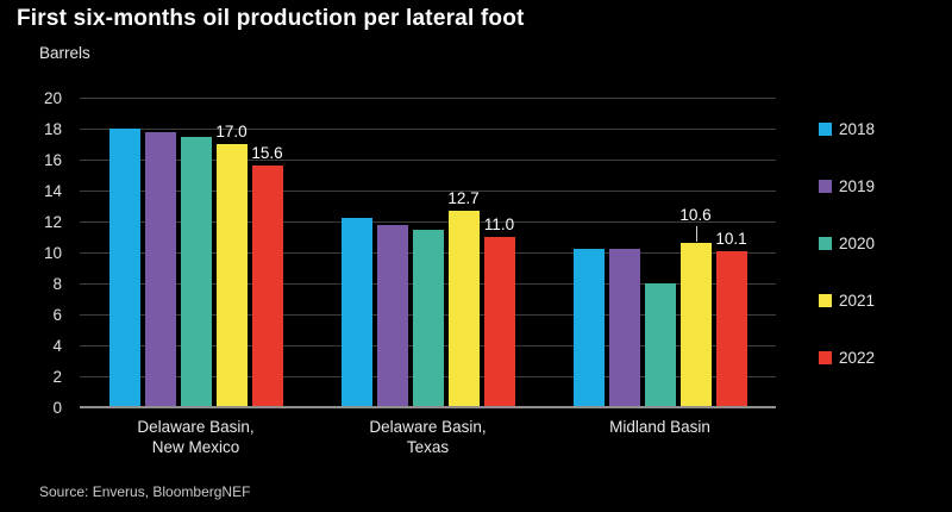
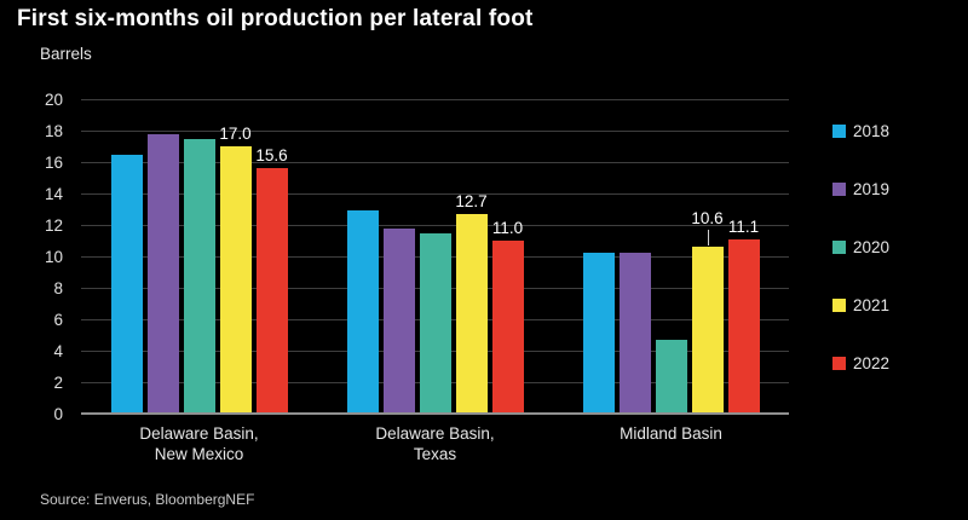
2018/Delaware Basin, New Mexico: 18.0 -> 16.5
2018/Delaware Basin, Texas: 12.2 -> 12.9
2020/Midland Basin: 8.0 -> 4.7
2022/Midland Basin: 10.1 -> 11.1
